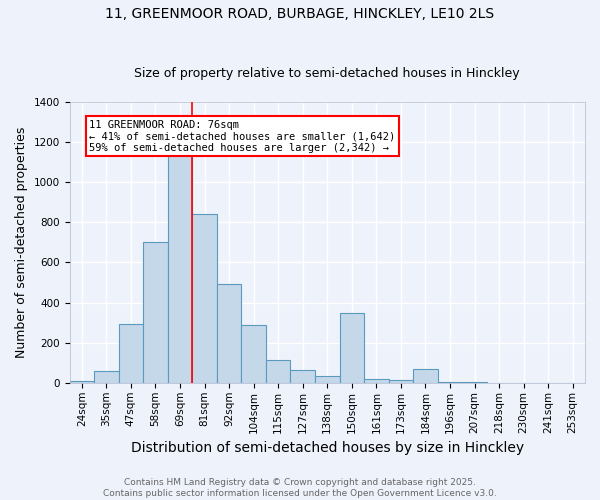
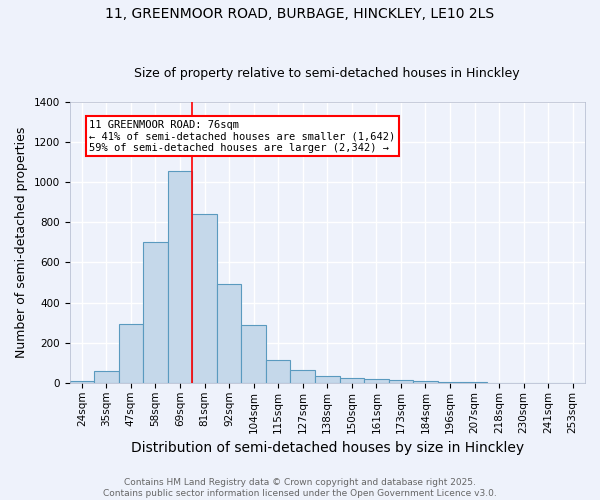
69sqm: 1140 -> 1055
150sqm: 350 -> 22
184sqm: 70 -> 8
